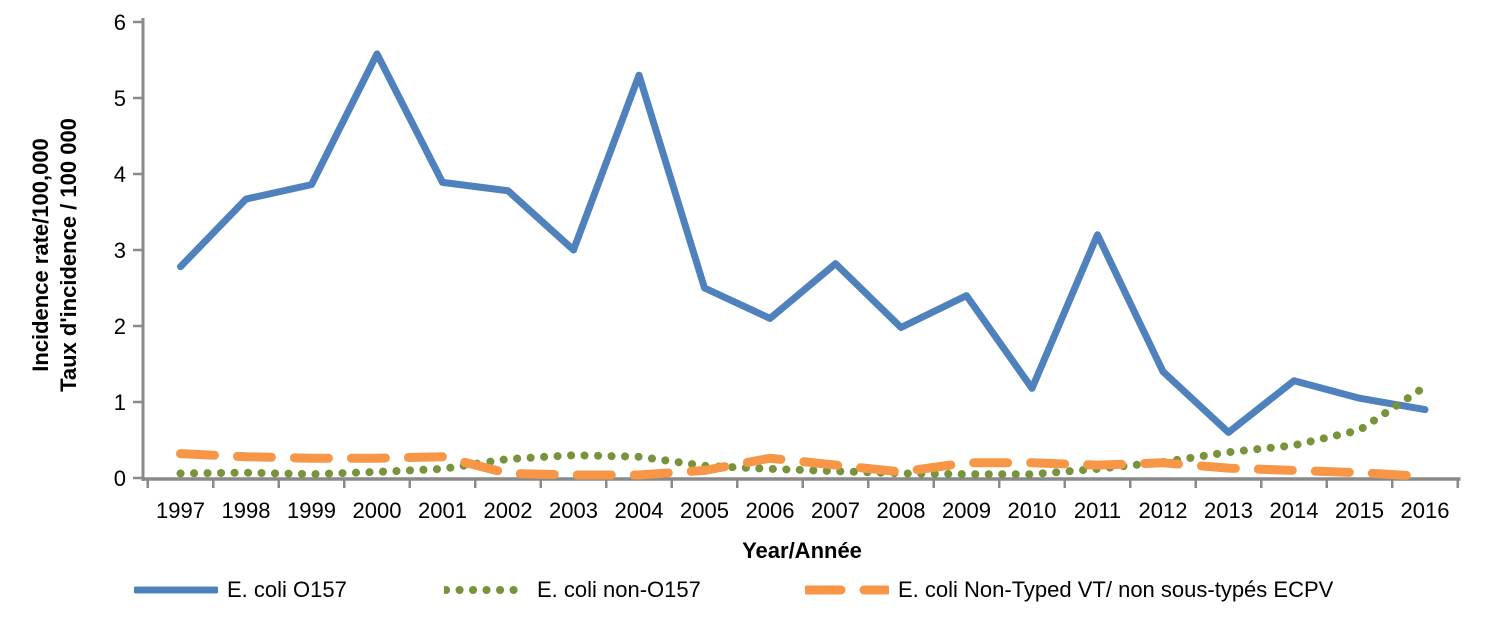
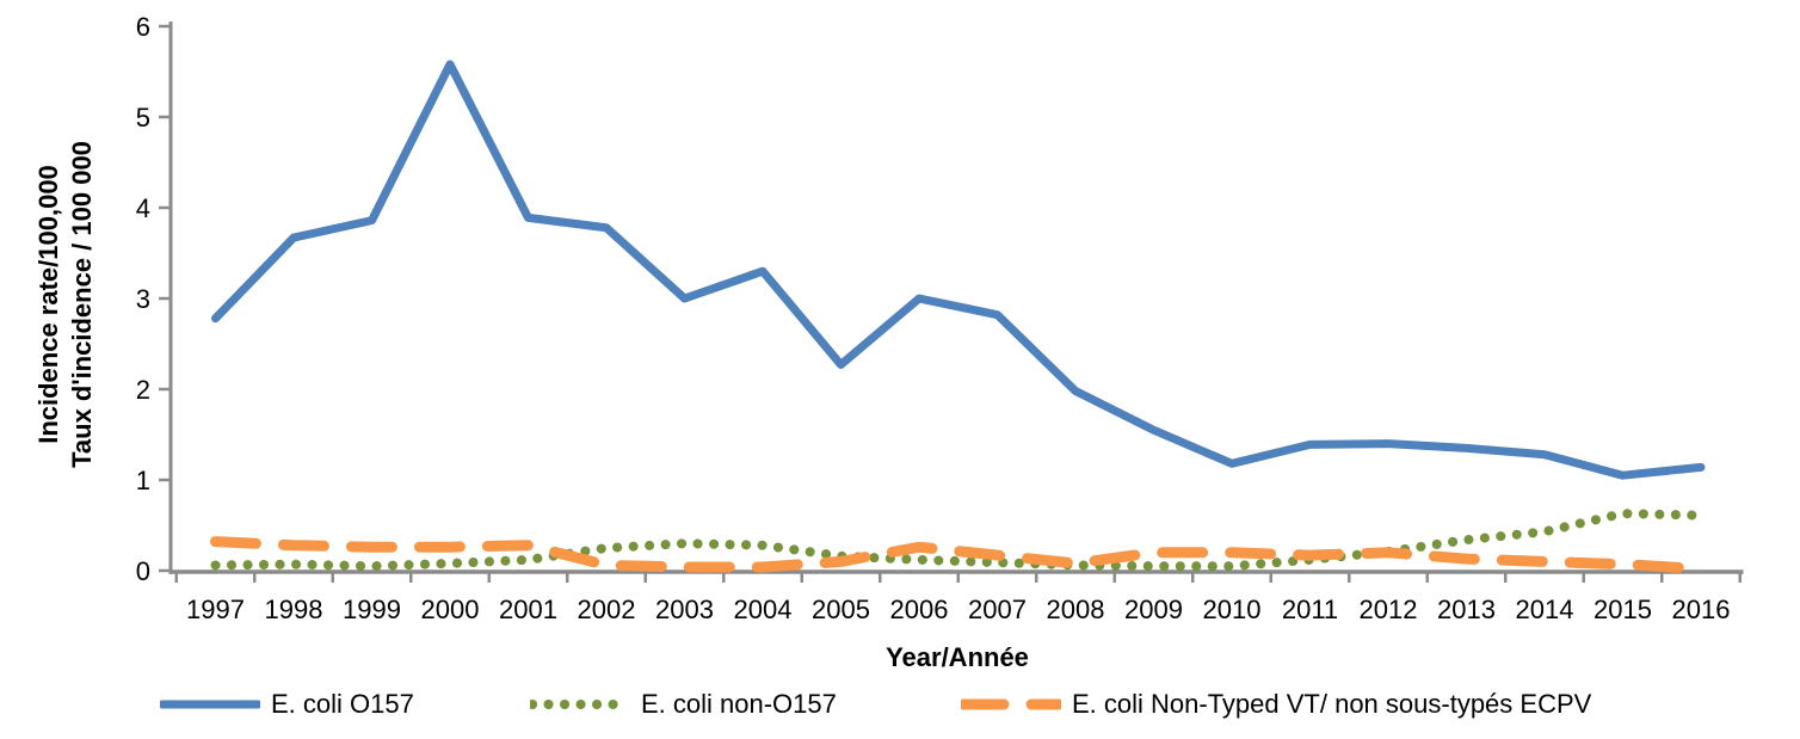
E. coli O157/2004: 5.3 -> 3.3
E. coli O157/2005: 2.5 -> 2.3
E. coli O157/2006: 2.1 -> 3.0
E. coli O157/2009: 2.4 -> 1.6
E. coli O157/2011: 3.2 -> 1.4
E. coli O157/2013: 0.6 -> 1.4
E. coli O157/2016: 0.9 -> 1.1
E. coli non-O157/2016: 1.2 -> 0.6
